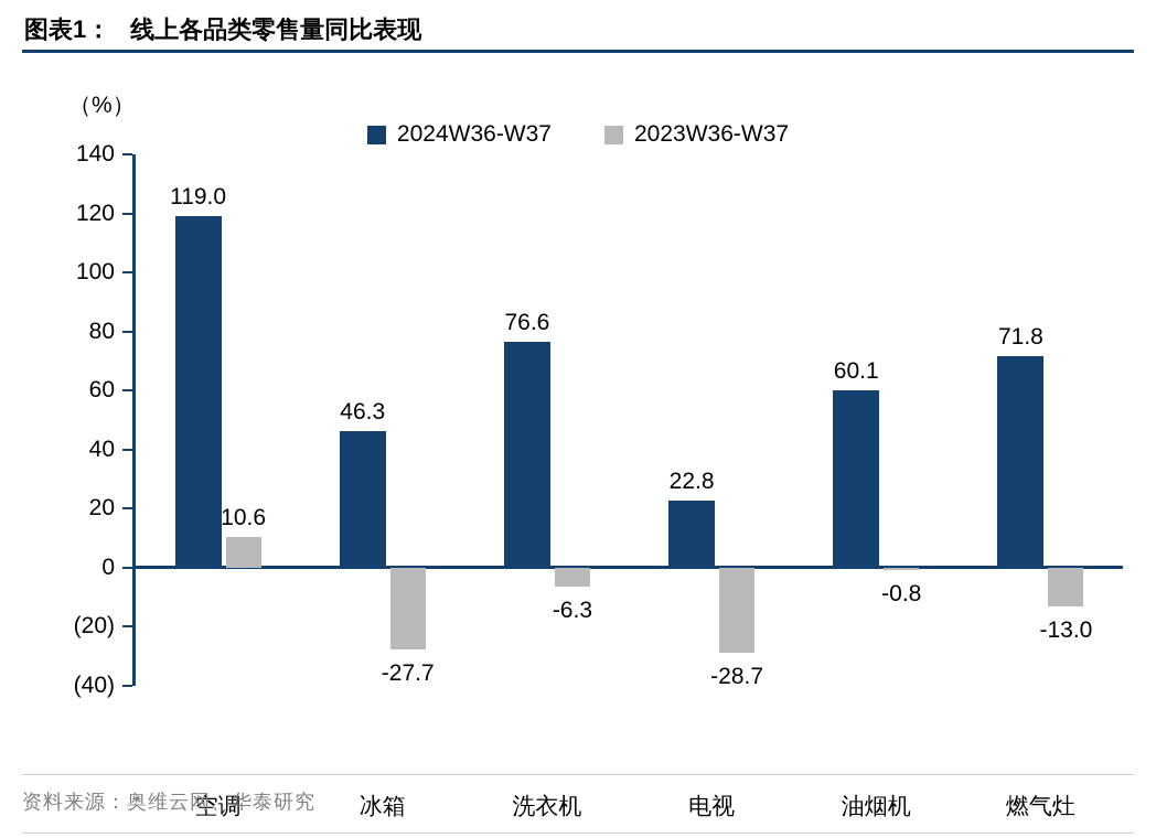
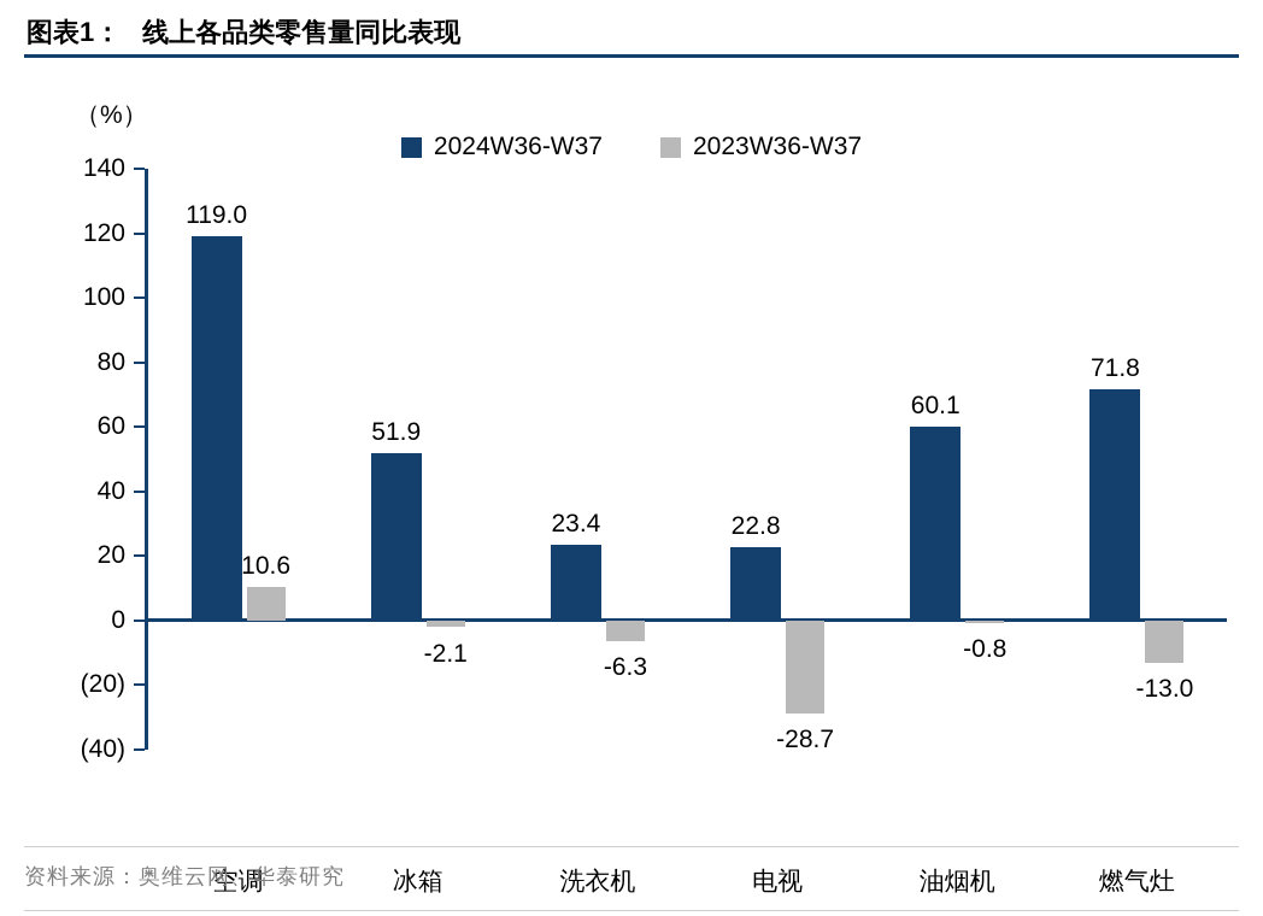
2024W36-W37/冰箱: 46.3 -> 51.9
2023W36-W37/冰箱: -27.7 -> -2.1
2024W36-W37/洗衣机: 76.6 -> 23.4
